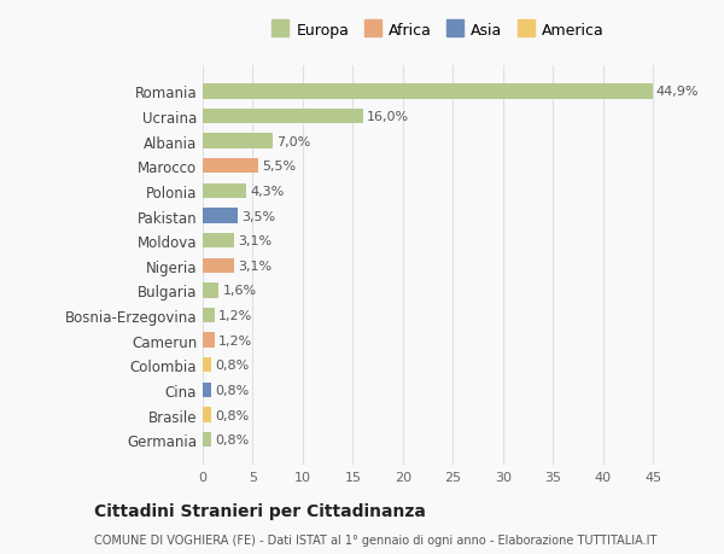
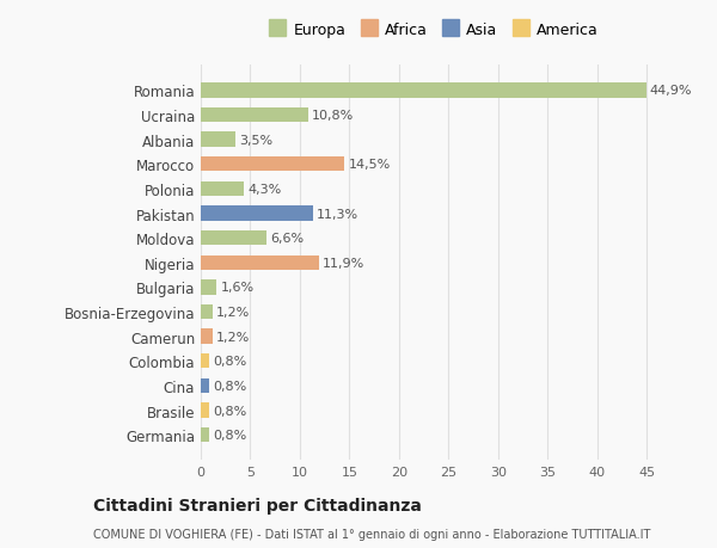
Ucraina: 16,0% -> 10,8%
Albania: 7,0% -> 3,5%
Marocco: 5,5% -> 14,5%
Pakistan: 3,5% -> 11,3%
Moldova: 3,1% -> 6,6%
Nigeria: 3,1% -> 11,9%
